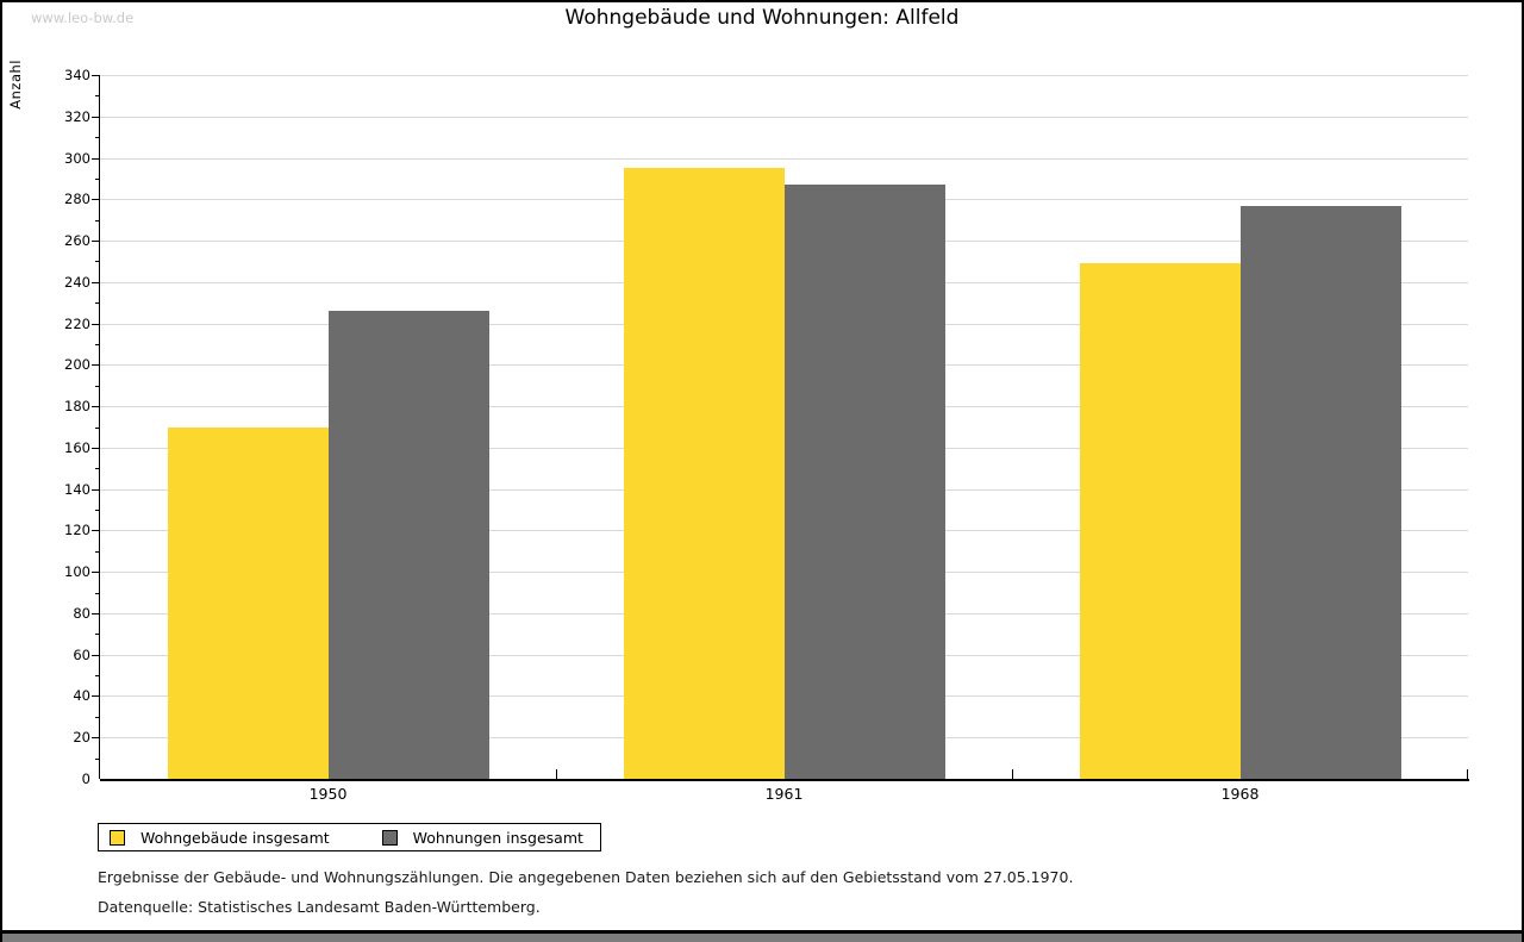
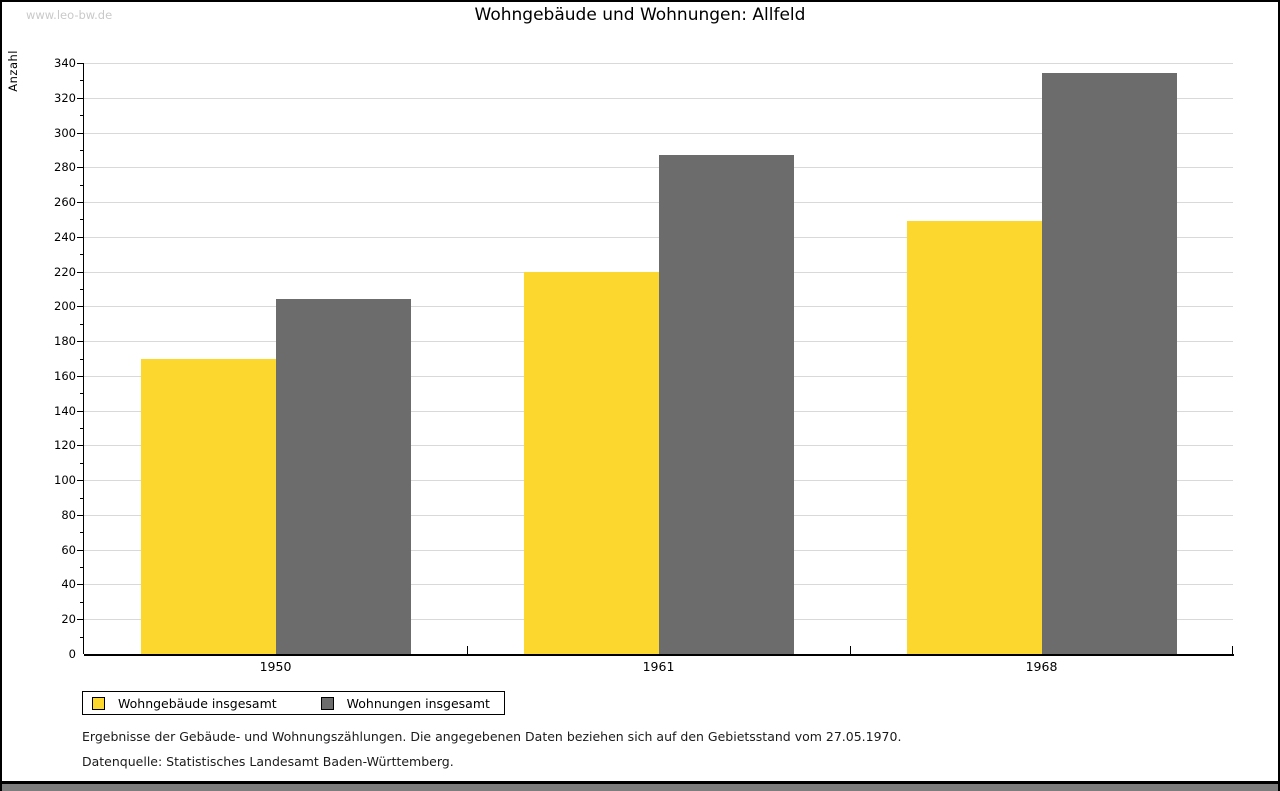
Wohnungen insgesamt/1950: 226 -> 204
Wohngebäude insgesamt/1961: 295 -> 220
Wohnungen insgesamt/1968: 277 -> 334
